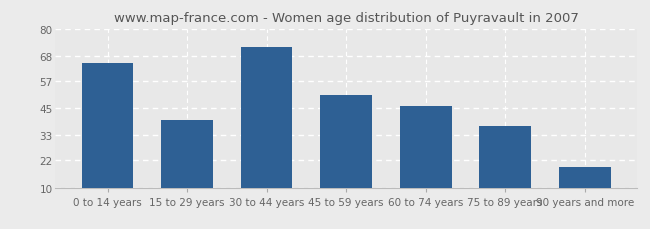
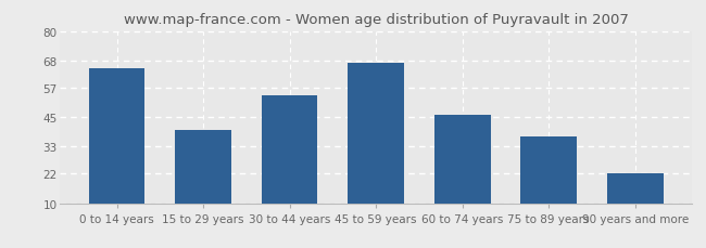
30 to 44 years: 72 -> 54
45 to 59 years: 51 -> 67
90 years and more: 19 -> 22
